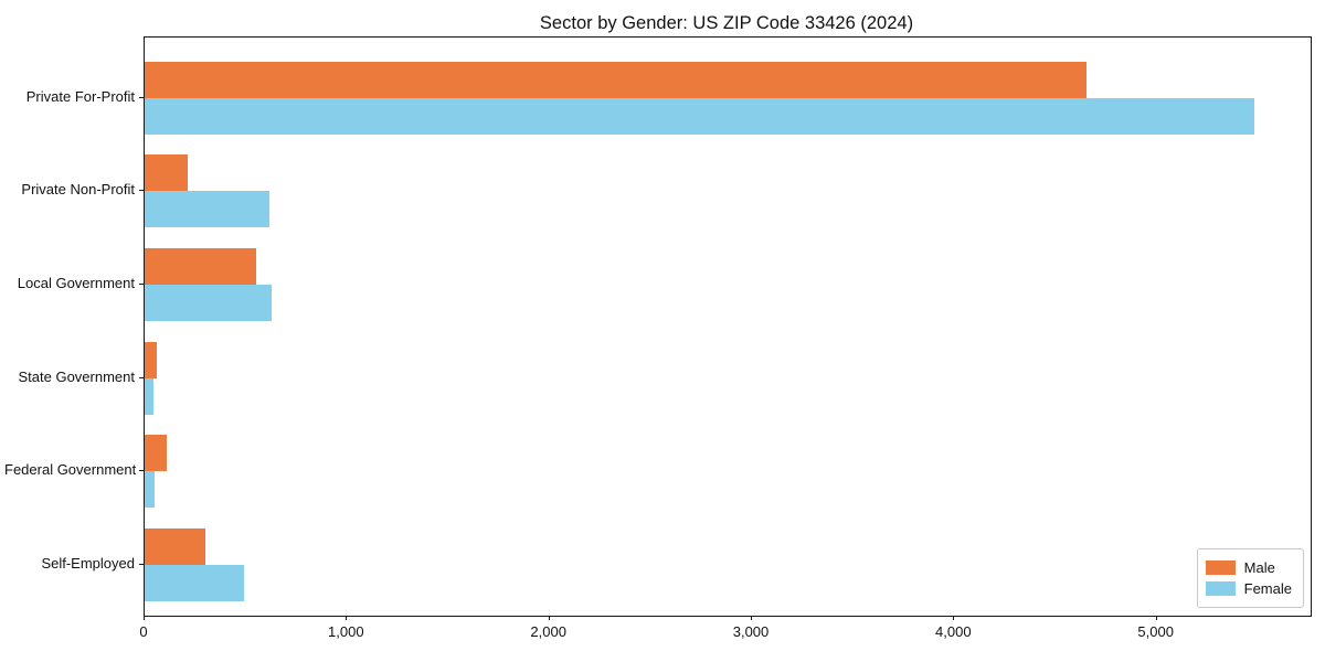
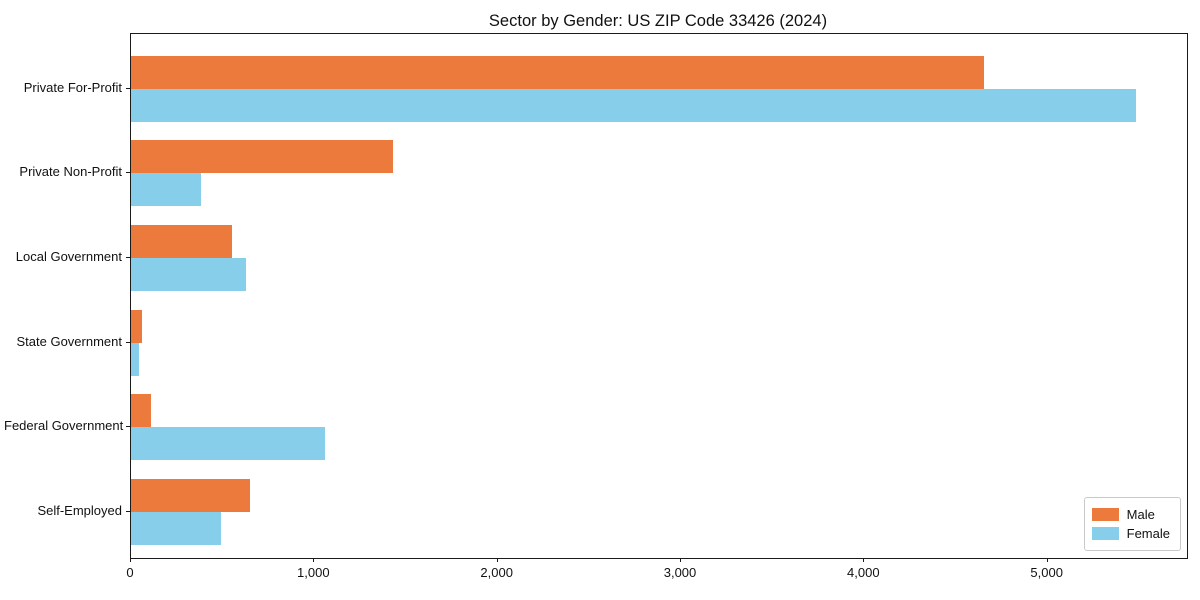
Male/Private Non-Profit: 220 -> 1430
Female/Private Non-Profit: 620 -> 380
Female/Federal Government: 50 -> 1060
Male/Self-Employed: 300 -> 650
